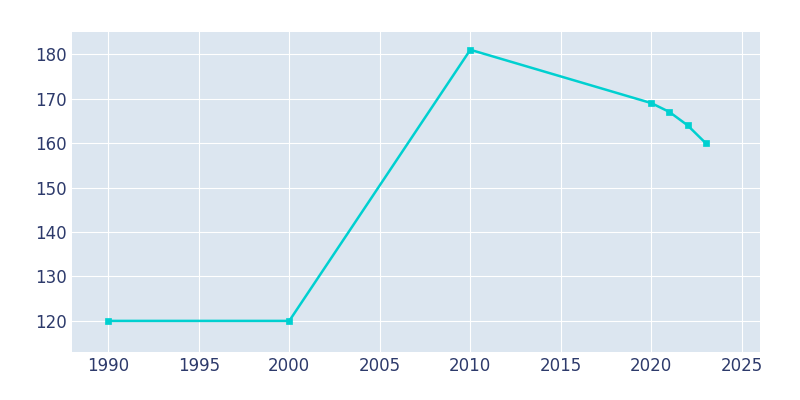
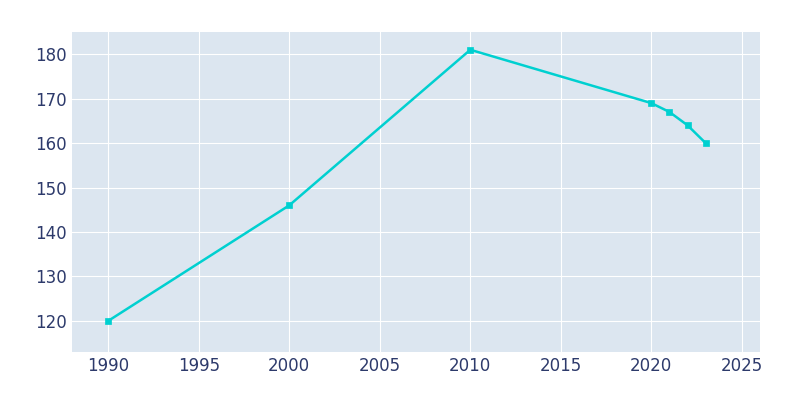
2000: 120 -> 146
